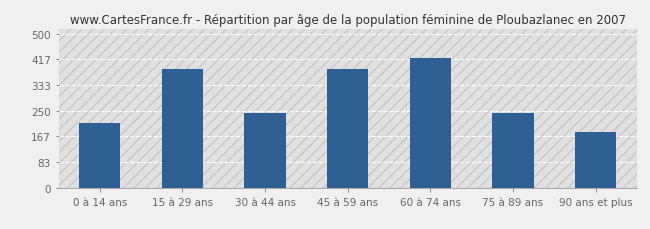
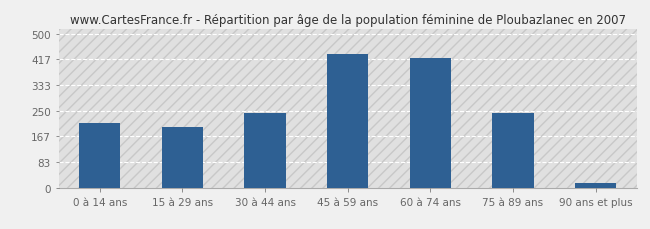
15 à 29 ans: 385 -> 197
45 à 59 ans: 385 -> 432
90 ans et plus: 180 -> 15
